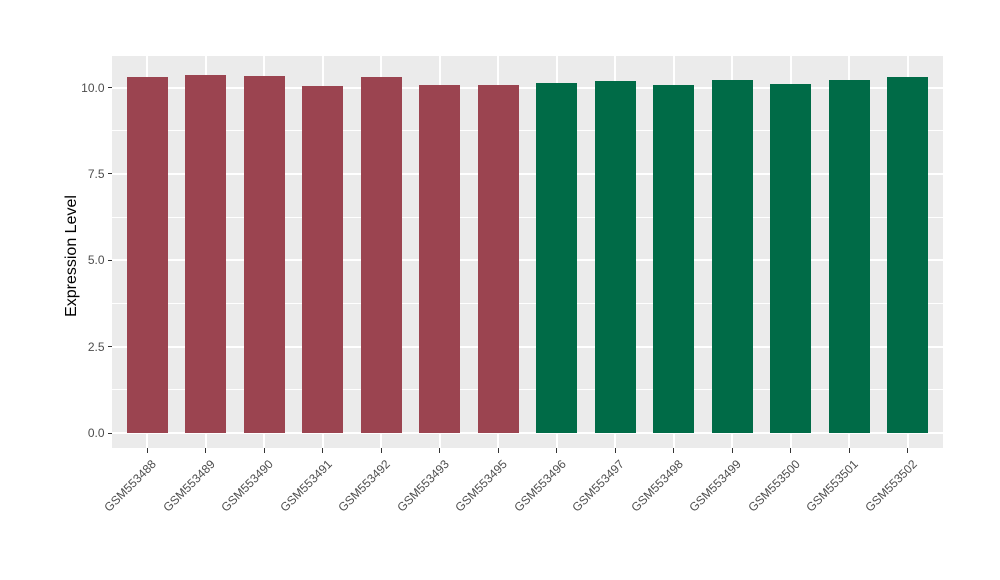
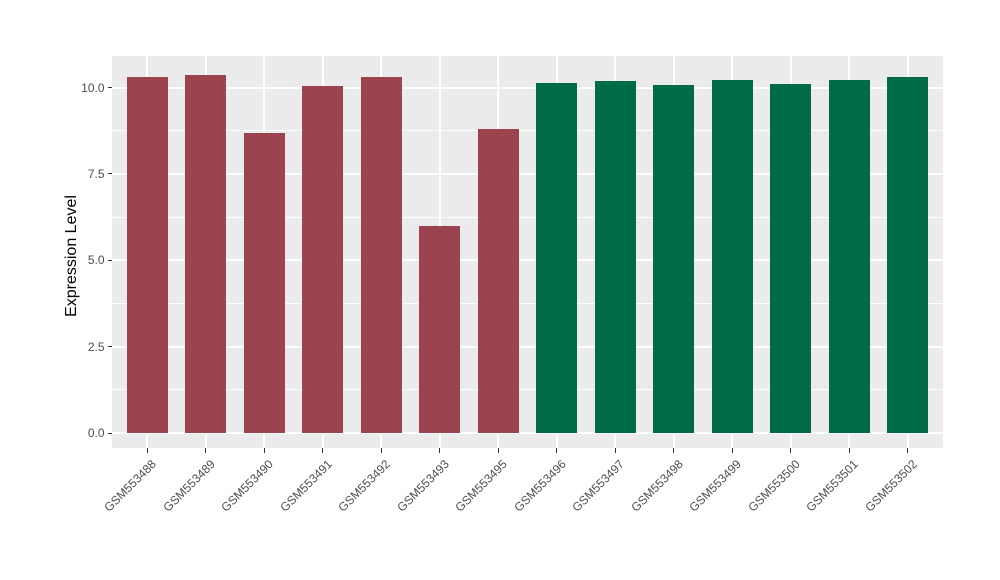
GSM553490: 10.3 -> 8.7
GSM553493: 10.1 -> 6.0
GSM553495: 10.1 -> 8.8
